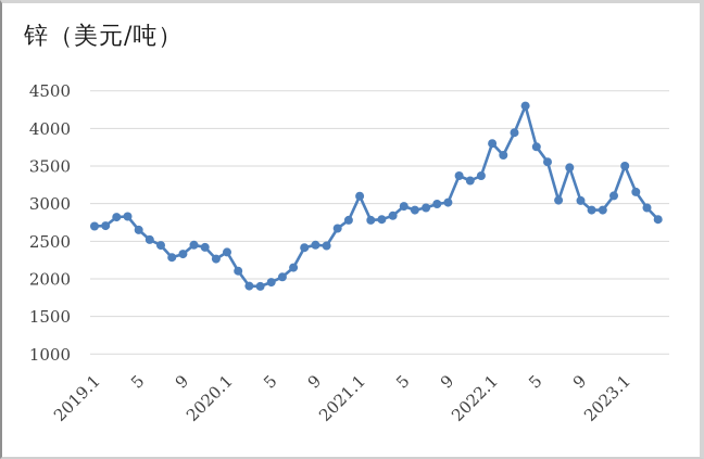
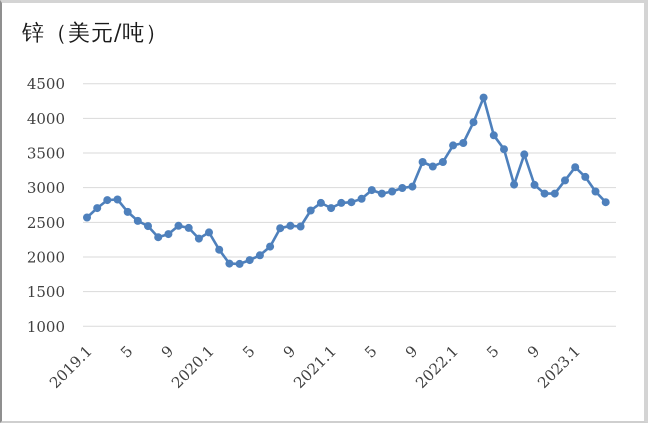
2019.1: 2700 -> 2600
2021.1: 3100 -> 2700
2022.1: 3800 -> 3600
2023.1: 3500 -> 3300
